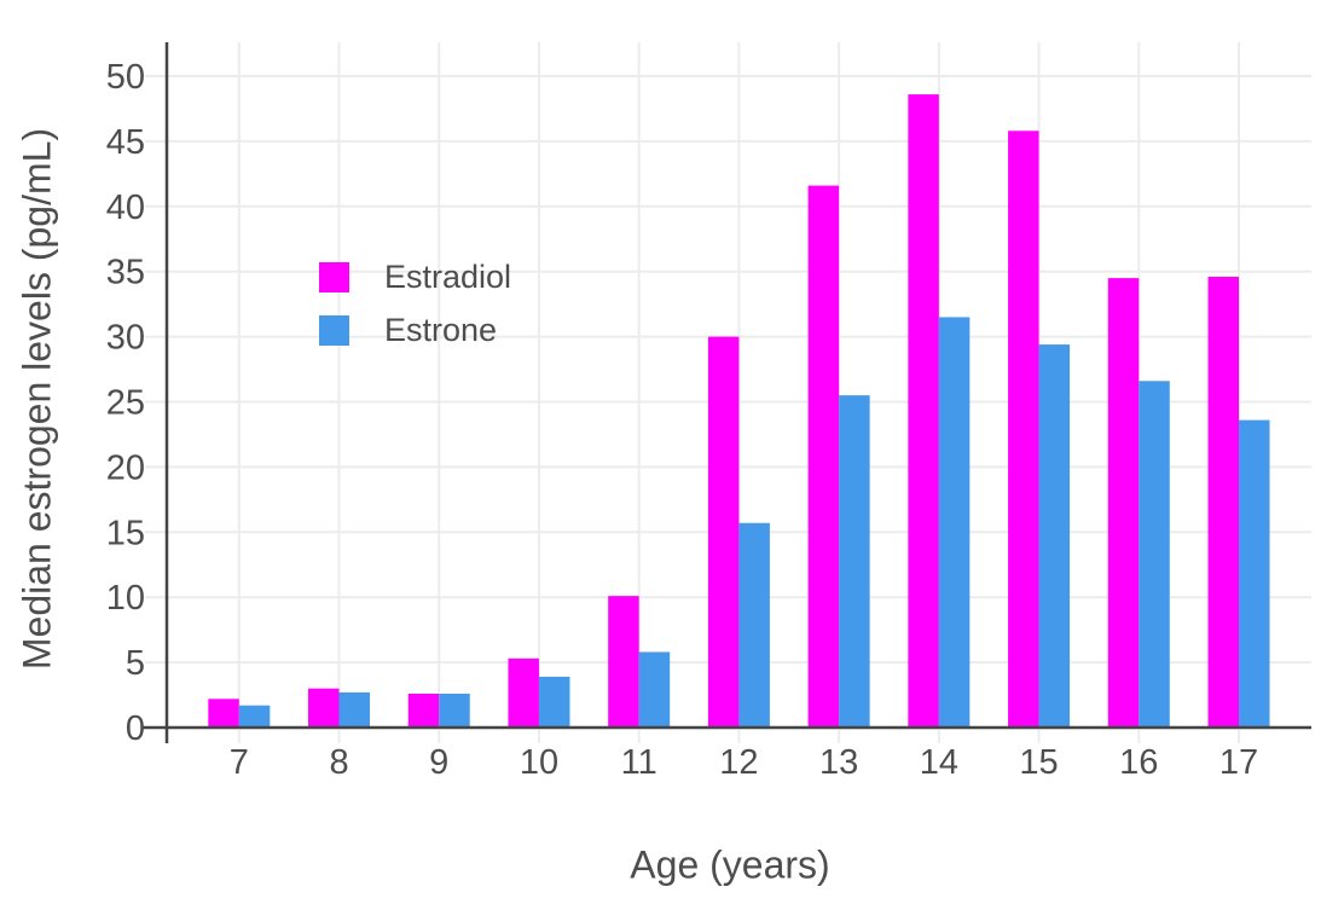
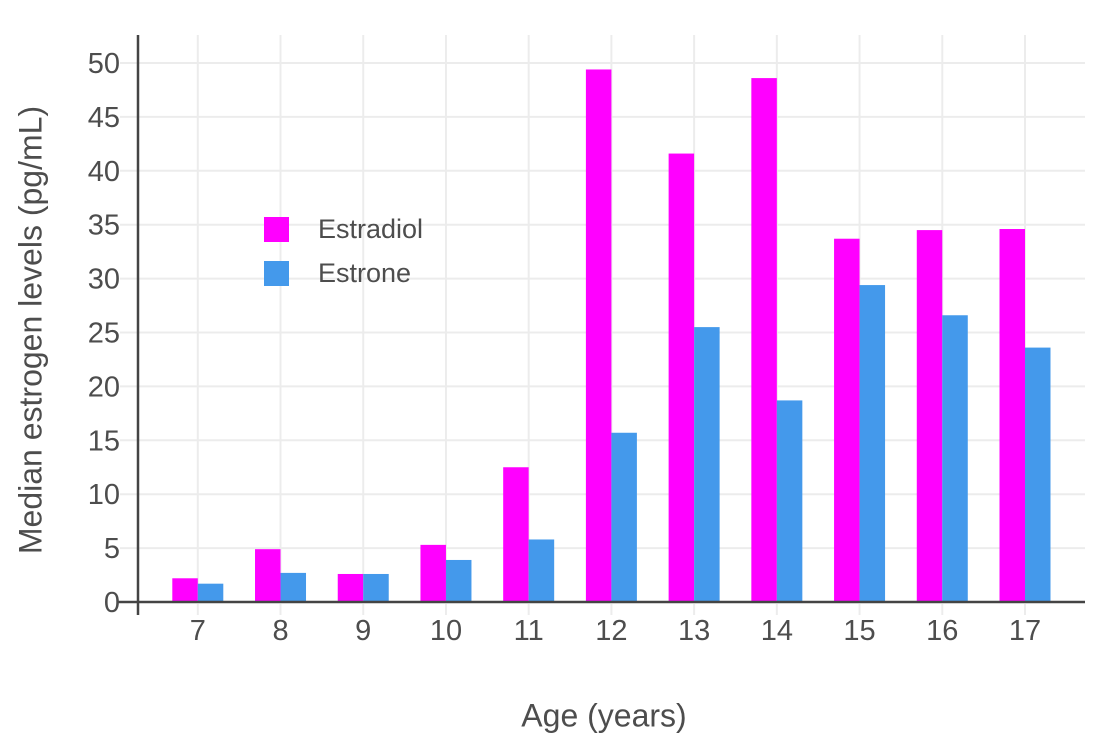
Estradiol/8: 3.0 -> 4.9
Estradiol/11: 10.1 -> 12.5
Estradiol/12: 30.0 -> 49.4
Estrone/14: 31.5 -> 18.7
Estradiol/15: 45.8 -> 33.7
